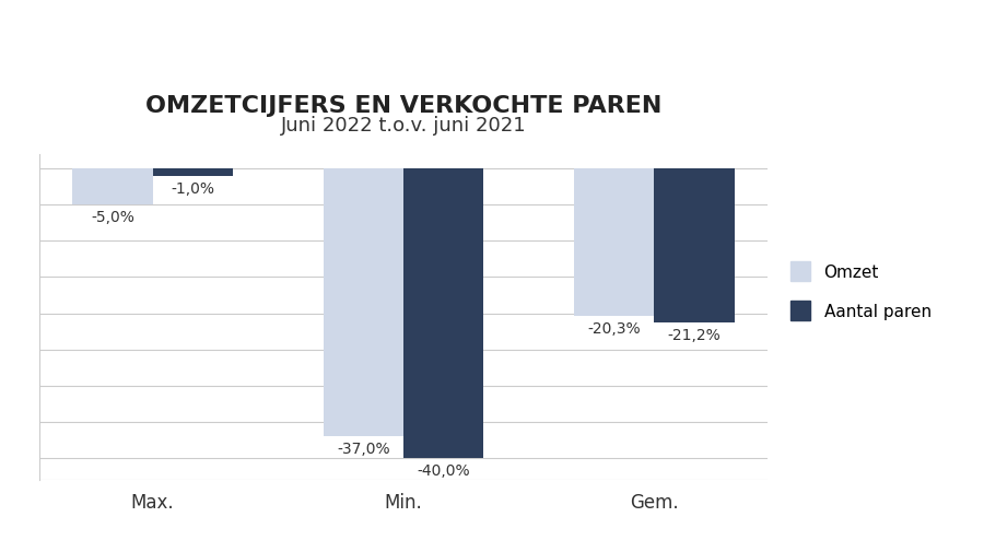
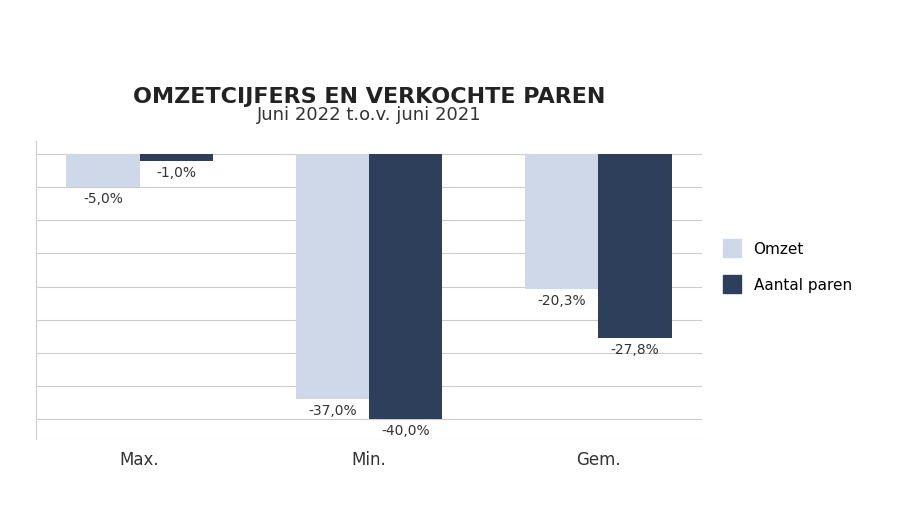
Aantal paren/Gem.: -21,2% -> -27,8%
